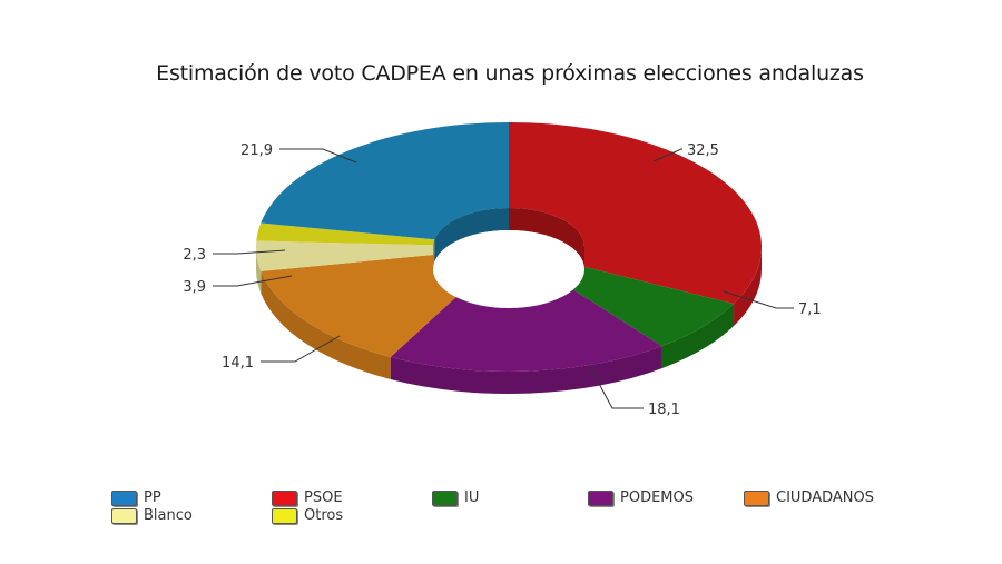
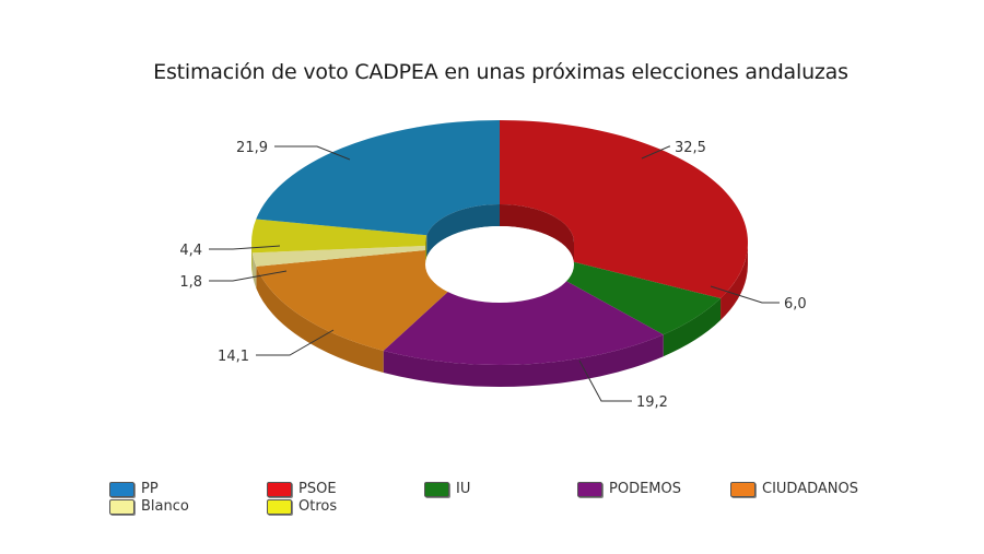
IU: 7,1 -> 6,0
PODEMOS: 18,1 -> 19,2
Blanco: 3,9 -> 1,8
Otros: 2,3 -> 4,4
